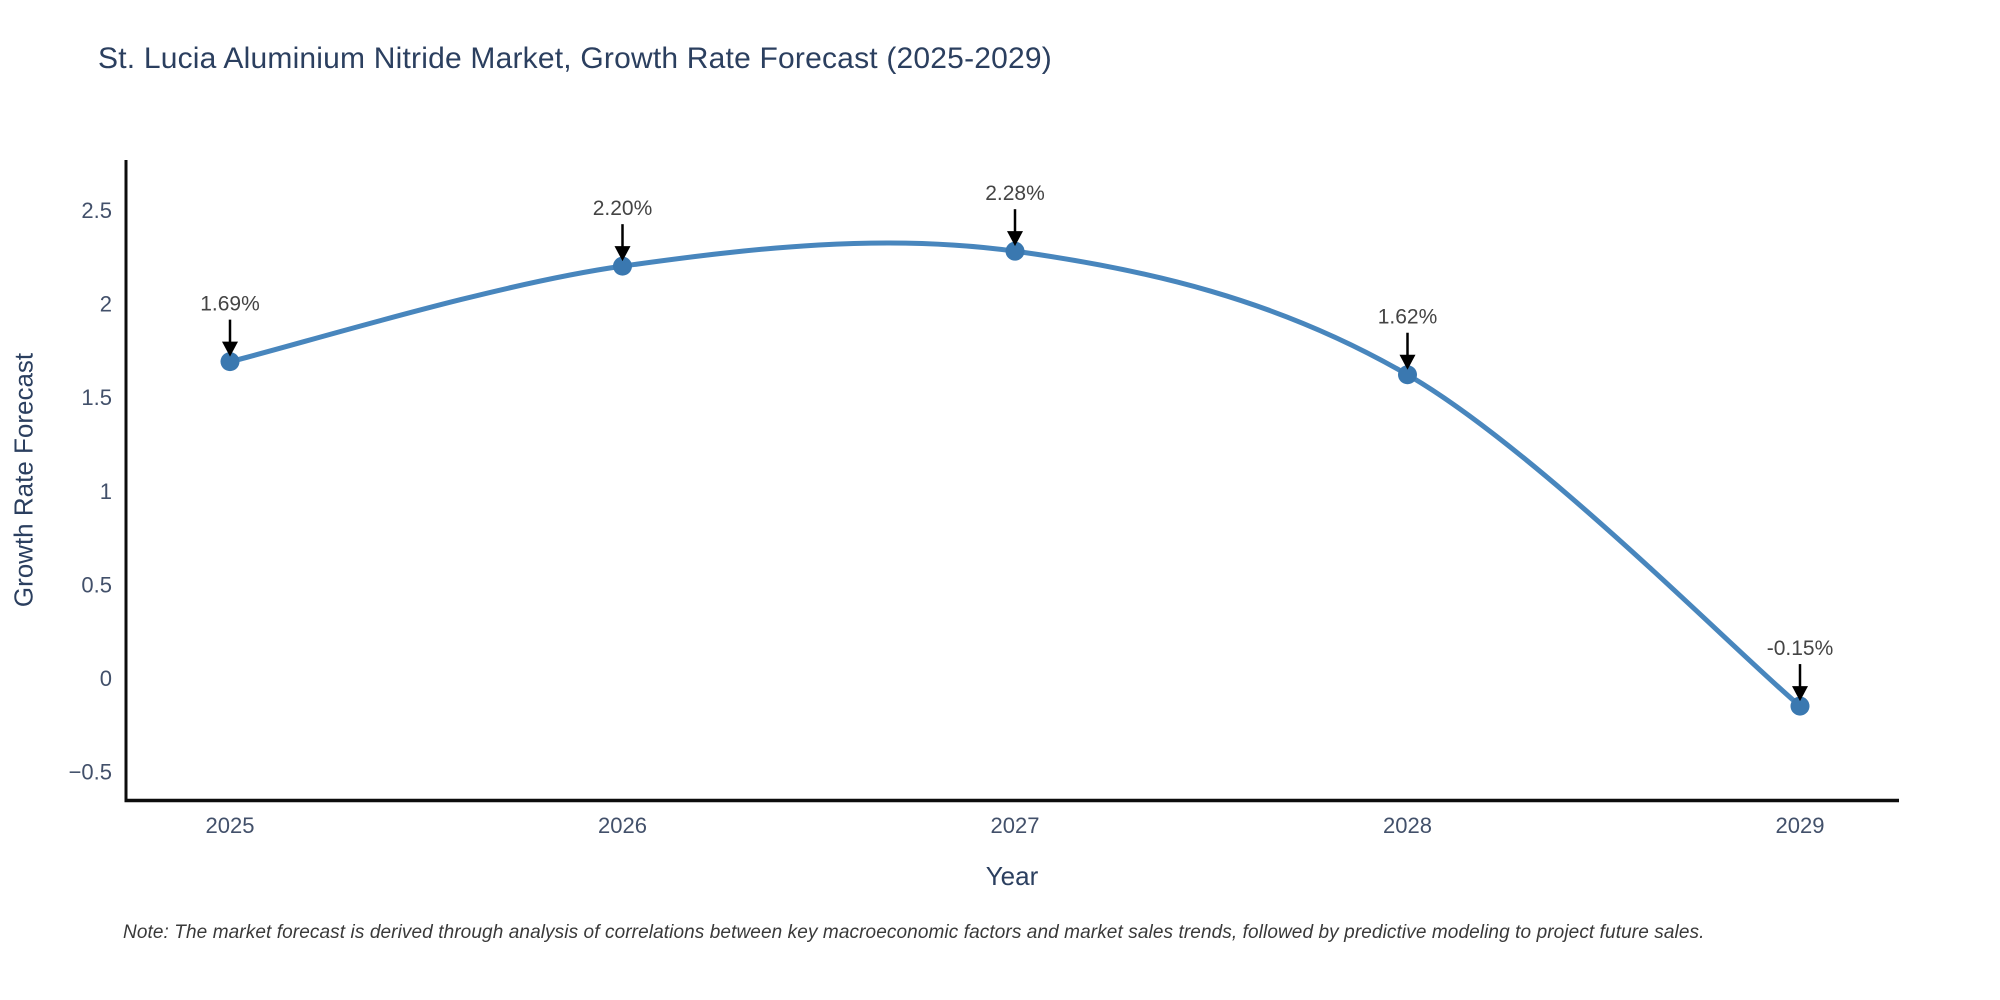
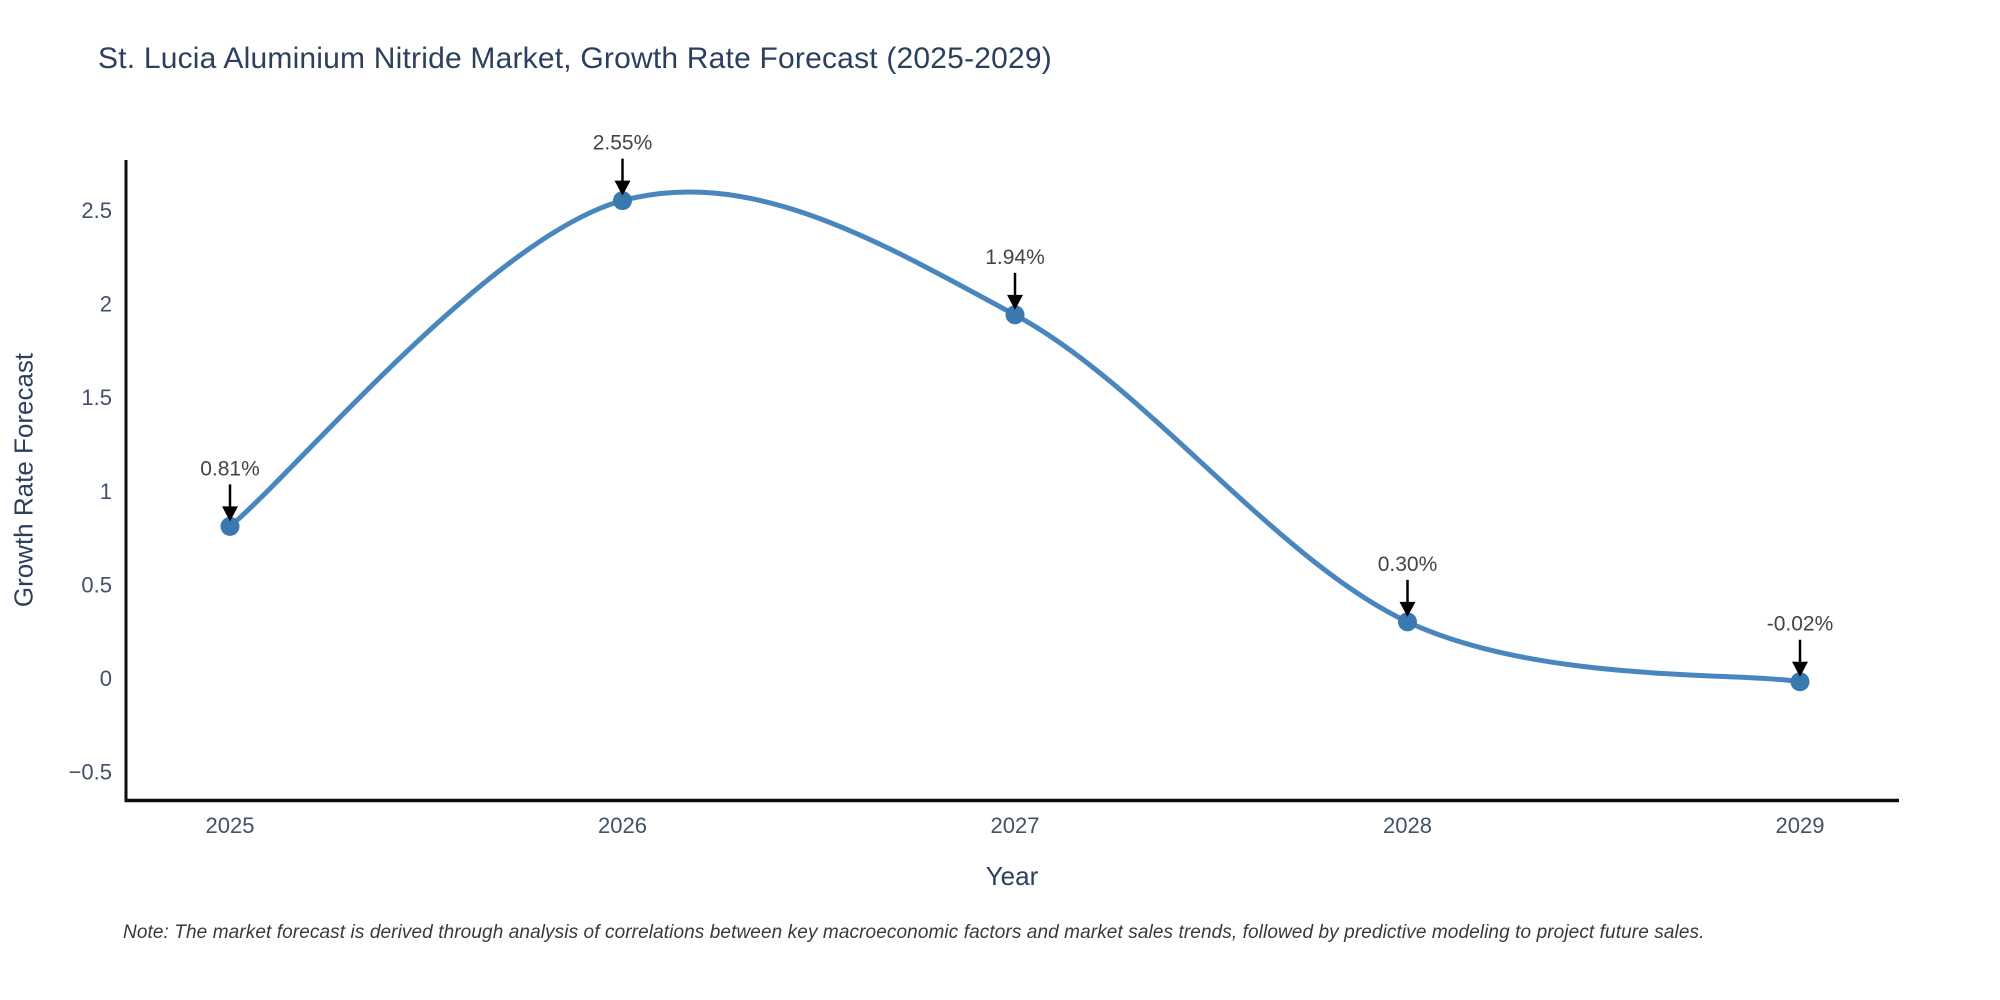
2025: 1.69% -> 0.81%
2026: 2.20% -> 2.55%
2027: 2.28% -> 1.94%
2028: 1.62% -> 0.30%
2029: -0.15% -> -0.02%
